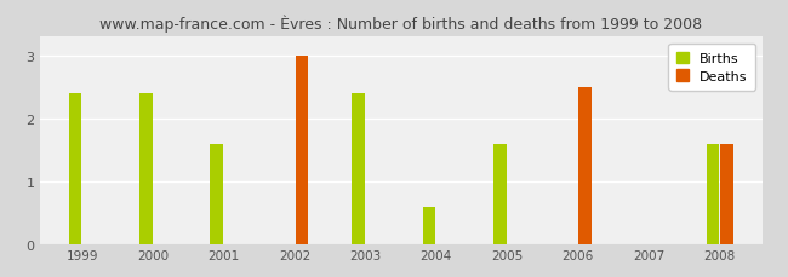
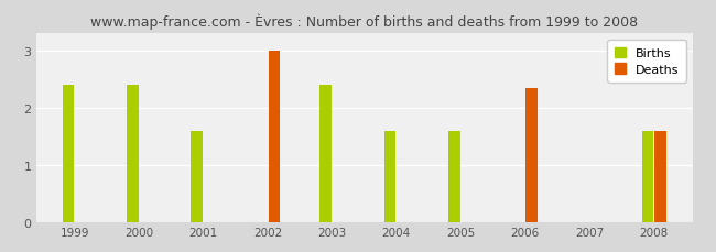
Births/2004: 0.6 -> 1.6
Deaths/2006: 2.50 -> 2.35
